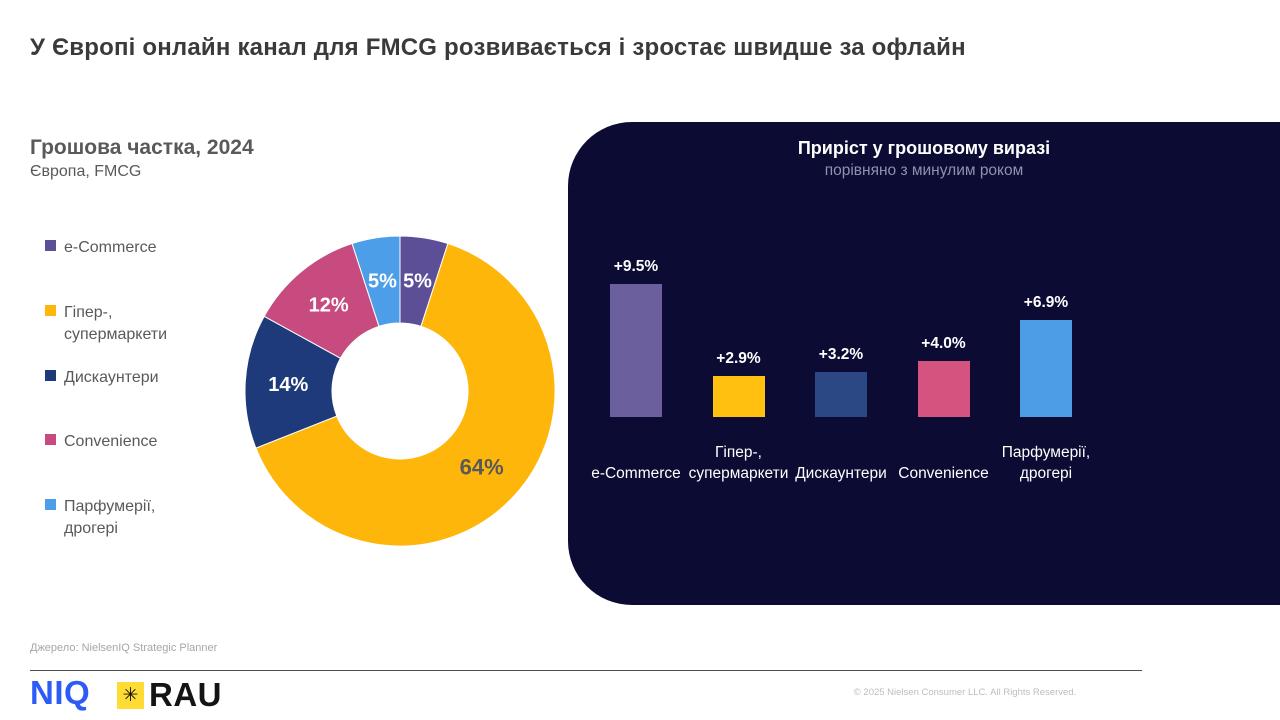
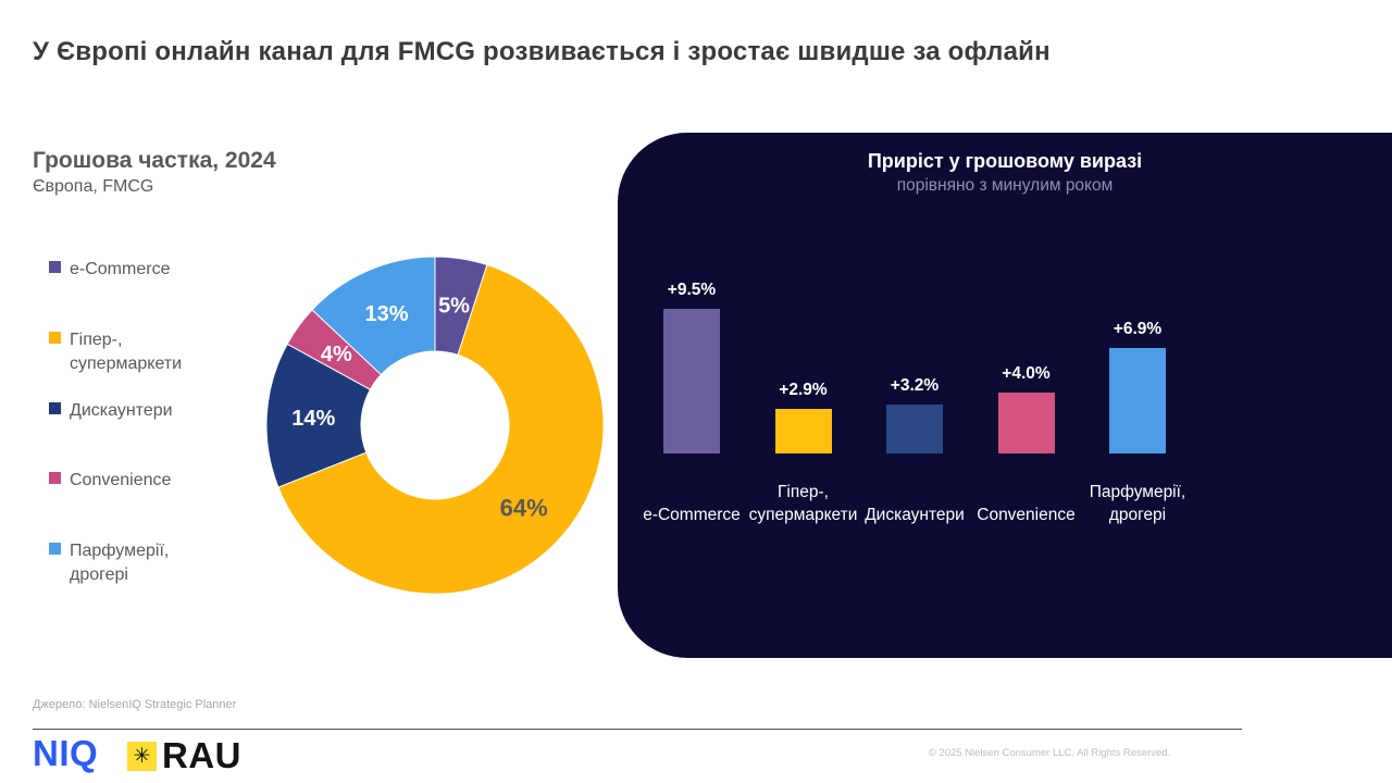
Грошова частка, 2024/Convenience: 12% -> 4%
Грошова частка, 2024/Парфумерії, дрогері: 5% -> 13%
